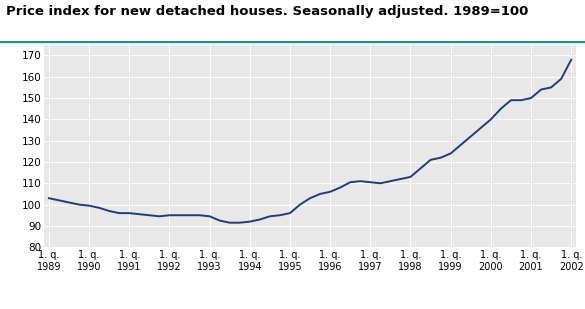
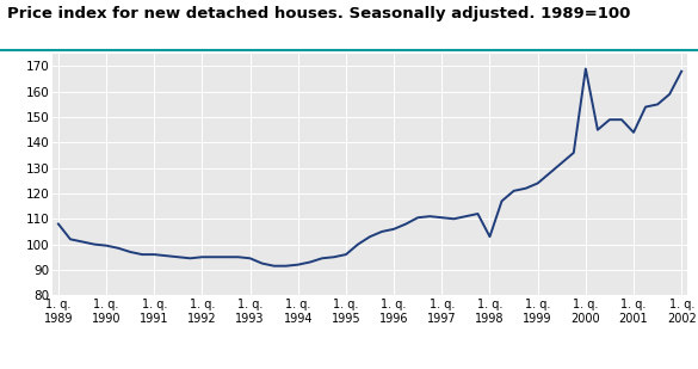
1. q. 1989: 103.0 -> 108.0
1. q. 1998: 113.0 -> 103.0
1. q. 2000: 140.0 -> 169.0
1. q. 2001: 150.0 -> 144.0
